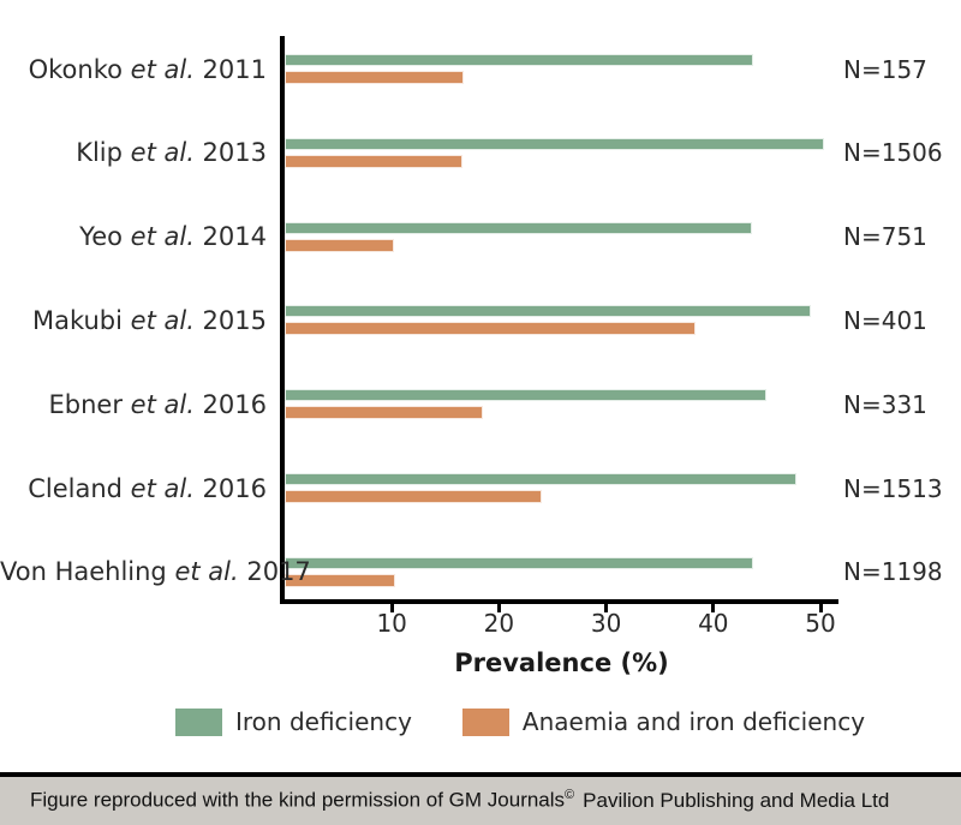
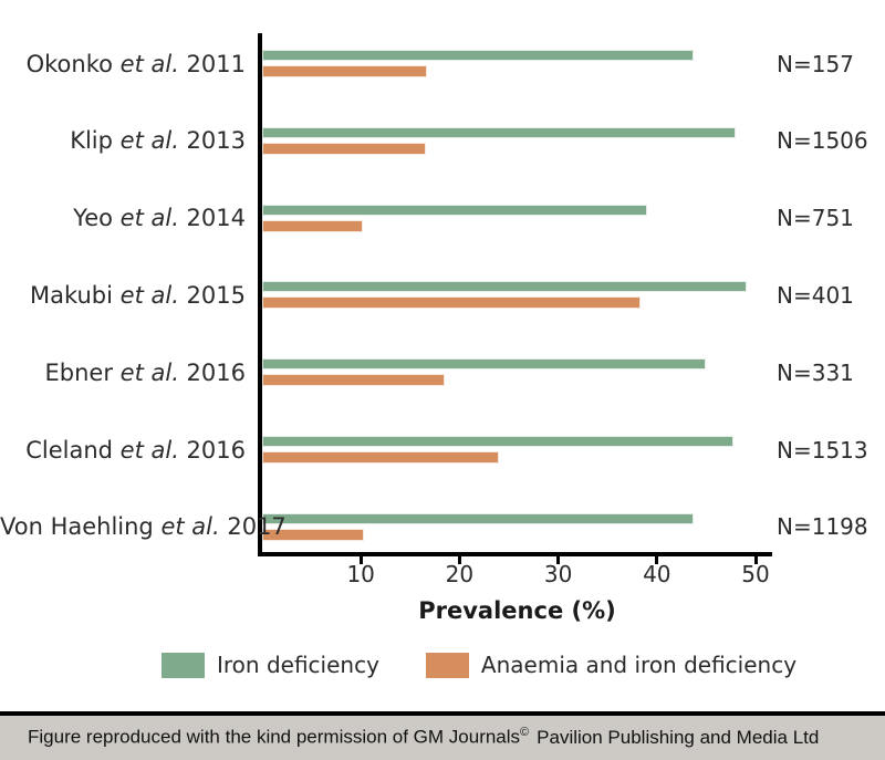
Iron deficiency/Klip et al. 2013: 50 -> 48
Iron deficiency/Yeo et al. 2014: 44 -> 39
